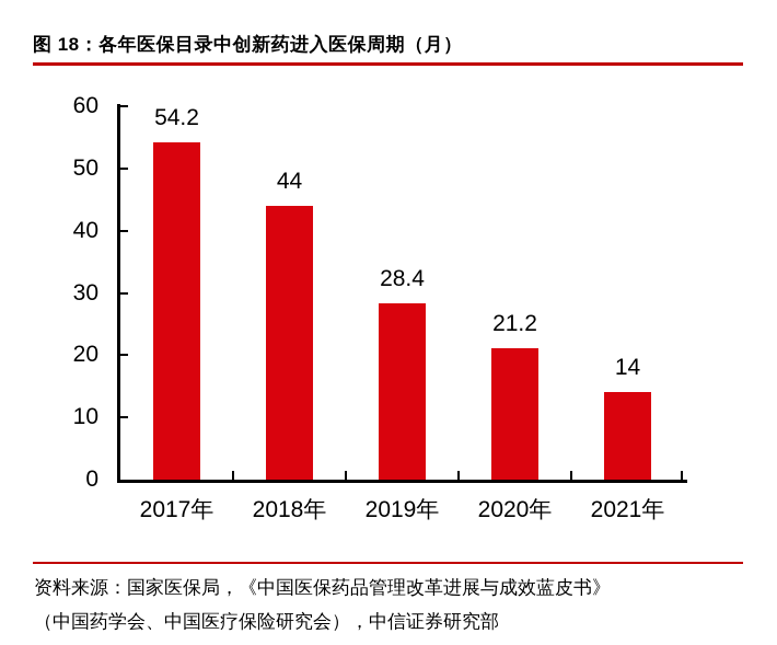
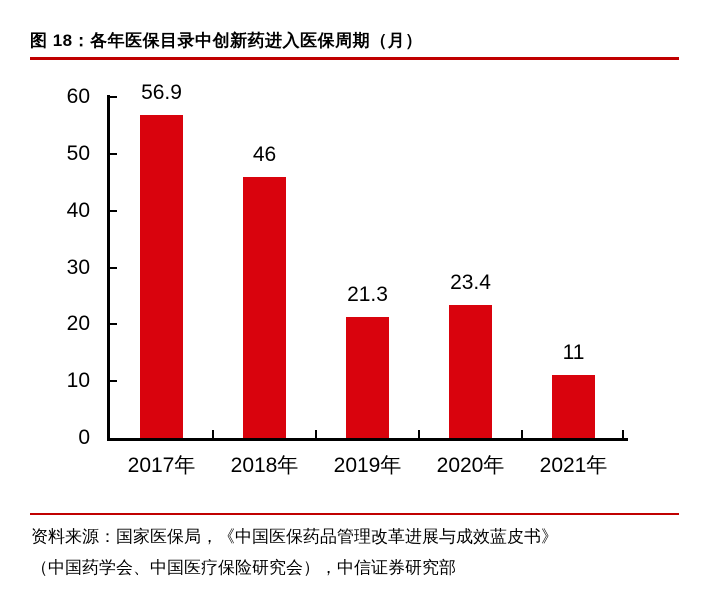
2017年: 54.2 -> 56.9
2018年: 44 -> 46
2019年: 28.4 -> 21.3
2020年: 21.2 -> 23.4
2021年: 14 -> 11
